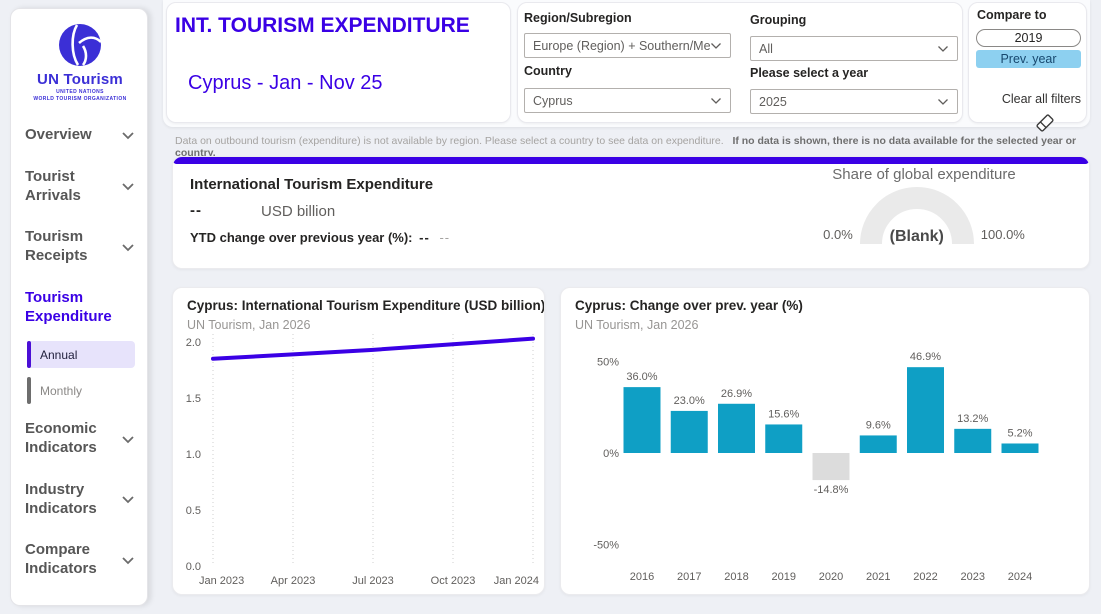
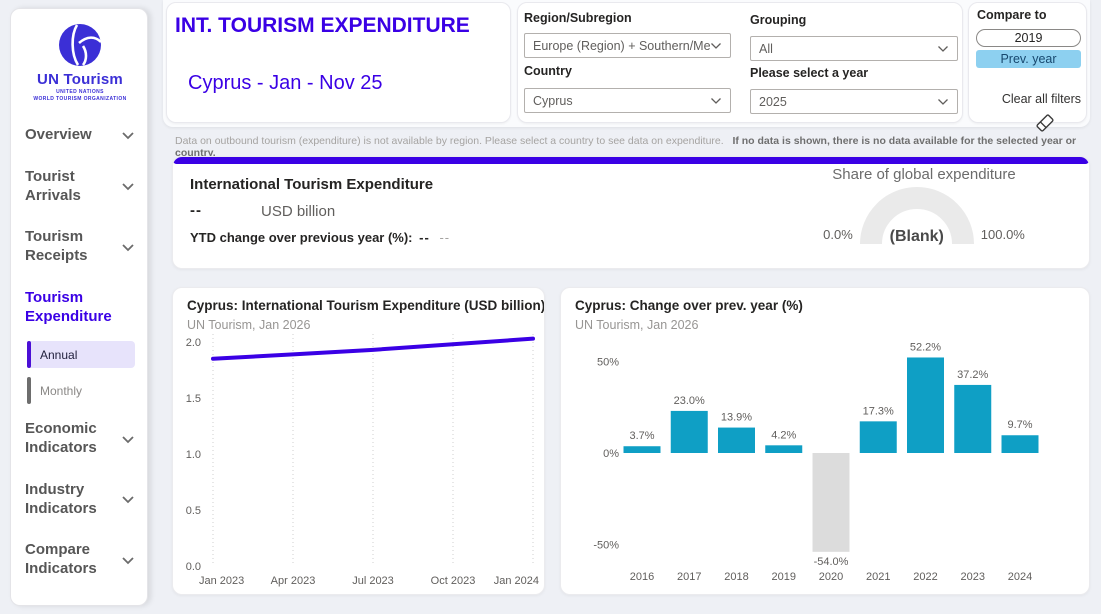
Cyprus: Change over prev. year (%)/2016: 36.0% -> 3.7%
Cyprus: Change over prev. year (%)/2018: 26.9% -> 13.9%
Cyprus: Change over prev. year (%)/2019: 15.6% -> 4.2%
Cyprus: Change over prev. year (%)/2020: -14.8% -> -54.0%
Cyprus: Change over prev. year (%)/2021: 9.6% -> 17.3%
Cyprus: Change over prev. year (%)/2022: 46.9% -> 52.2%
Cyprus: Change over prev. year (%)/2023: 13.2% -> 37.2%
Cyprus: Change over prev. year (%)/2024: 5.2% -> 9.7%
